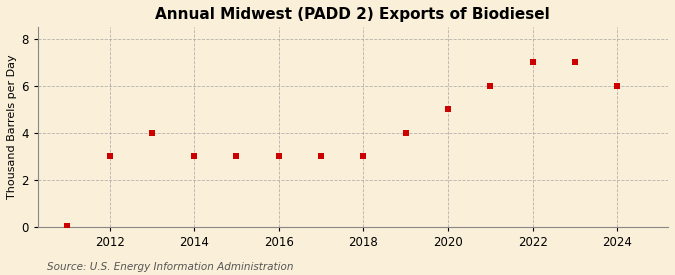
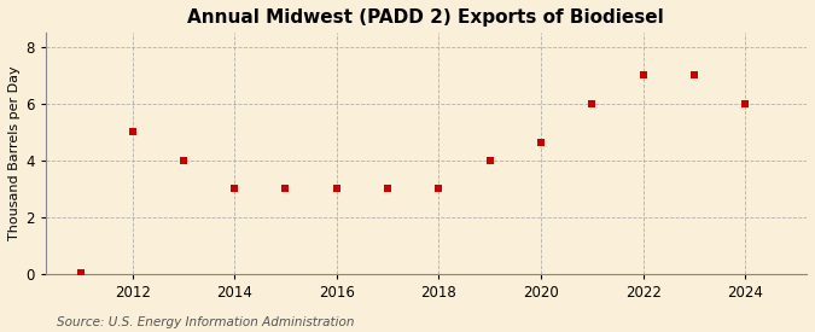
2012: 3.00 -> 5.00
2020: 5.00 -> 4.65
